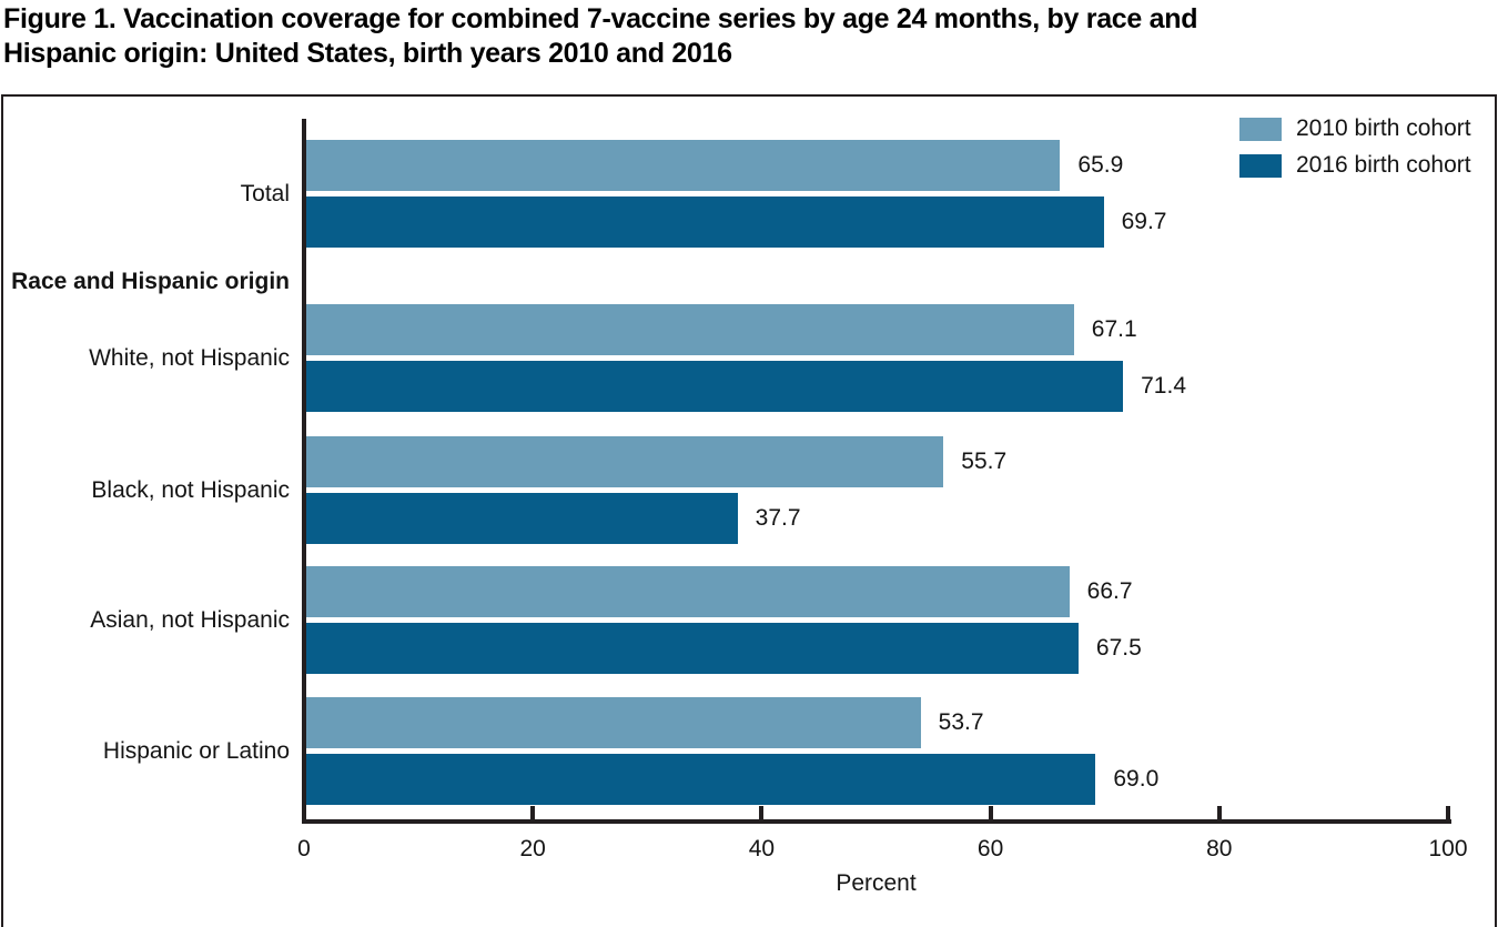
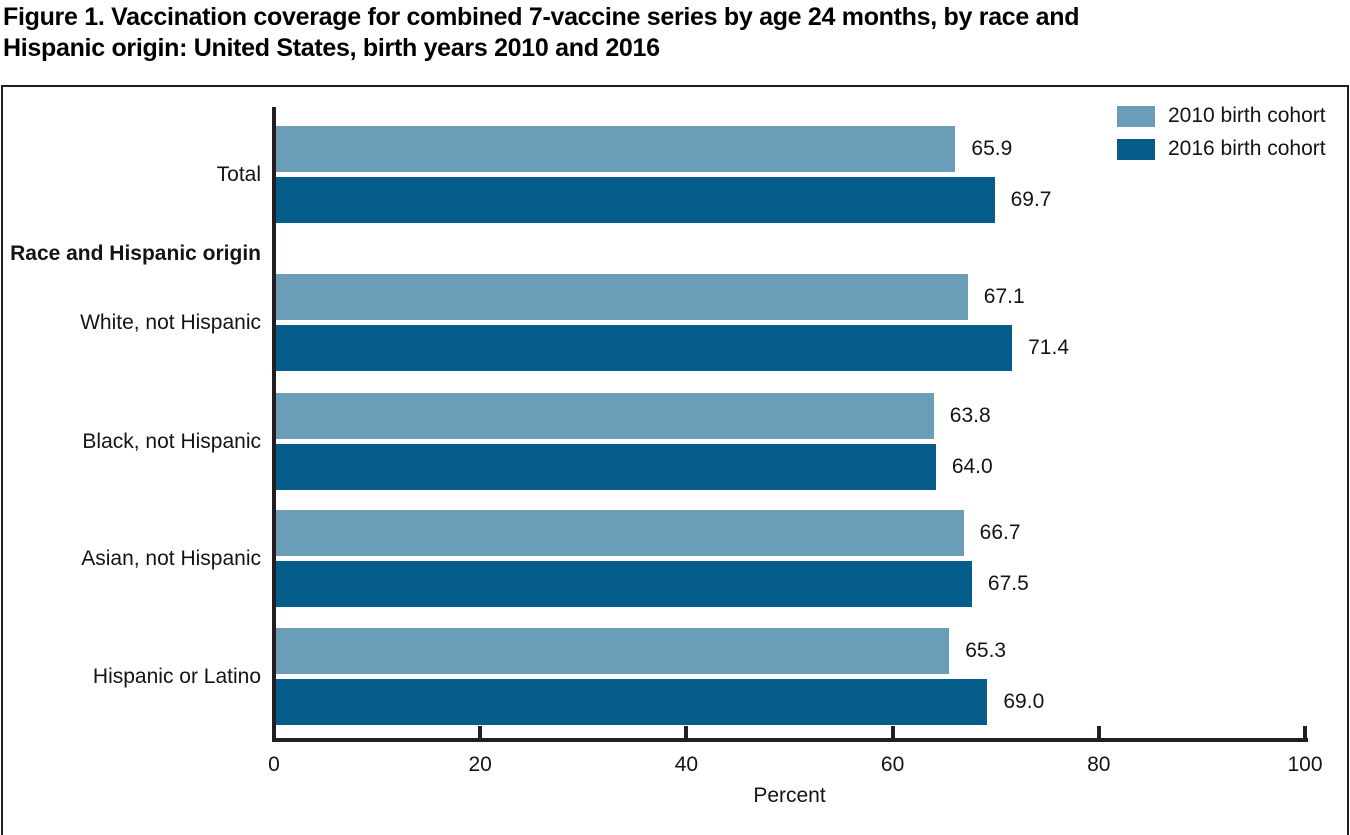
2010 birth cohort/Black, not Hispanic: 55.7 -> 63.8
2016 birth cohort/Black, not Hispanic: 37.7 -> 64.0
2010 birth cohort/Hispanic or Latino: 53.7 -> 65.3
